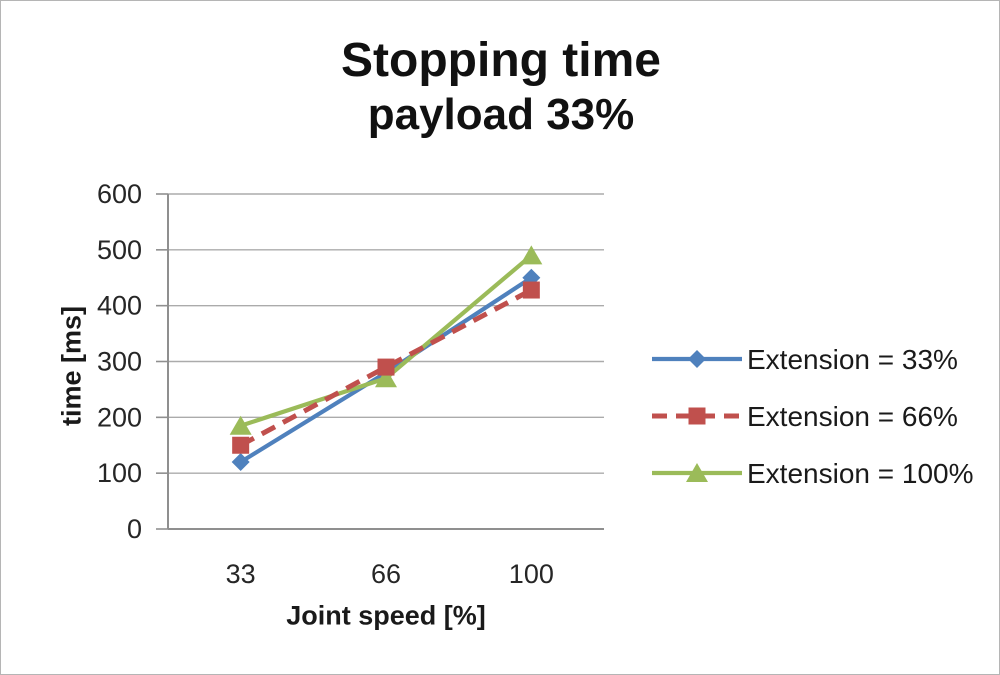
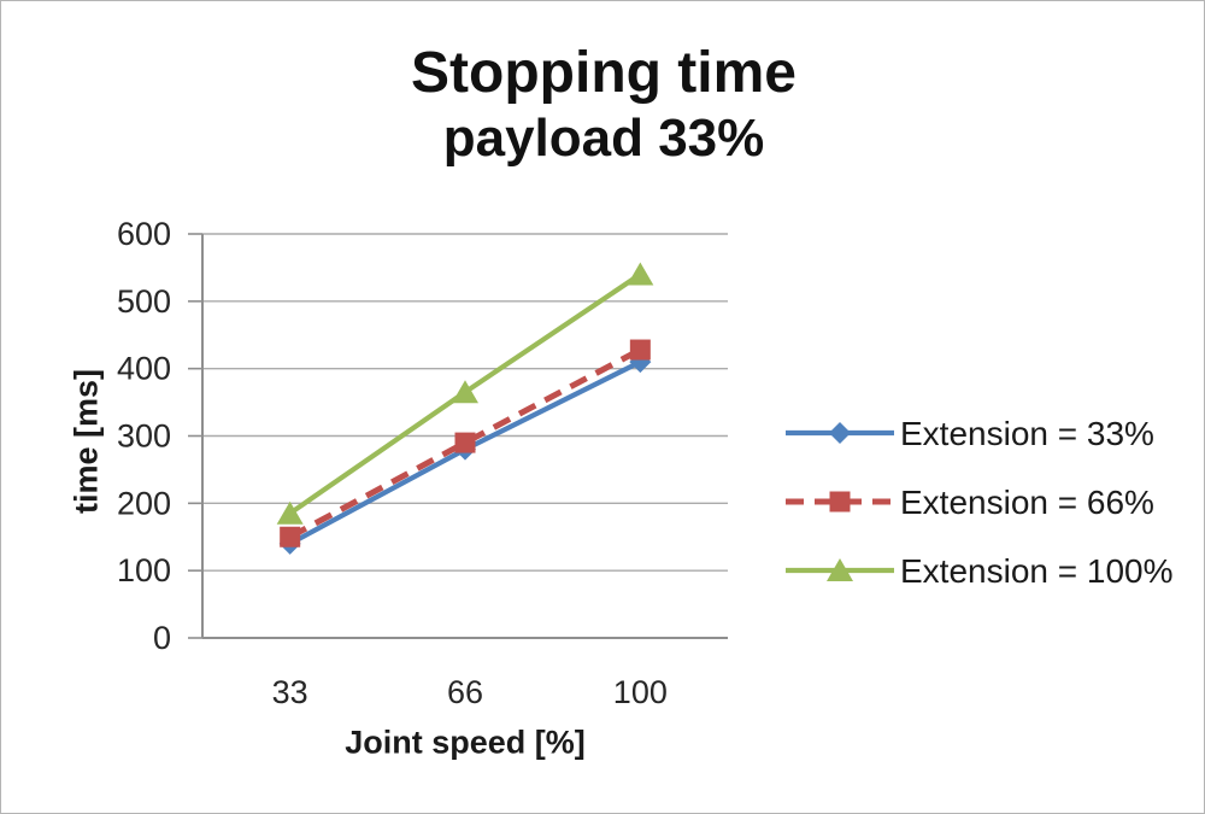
Extension = 33%/33: 120 -> 140
Extension = 100%/66: 270 -> 360
Extension = 33%/100: 450 -> 410
Extension = 100%/100: 490 -> 540
